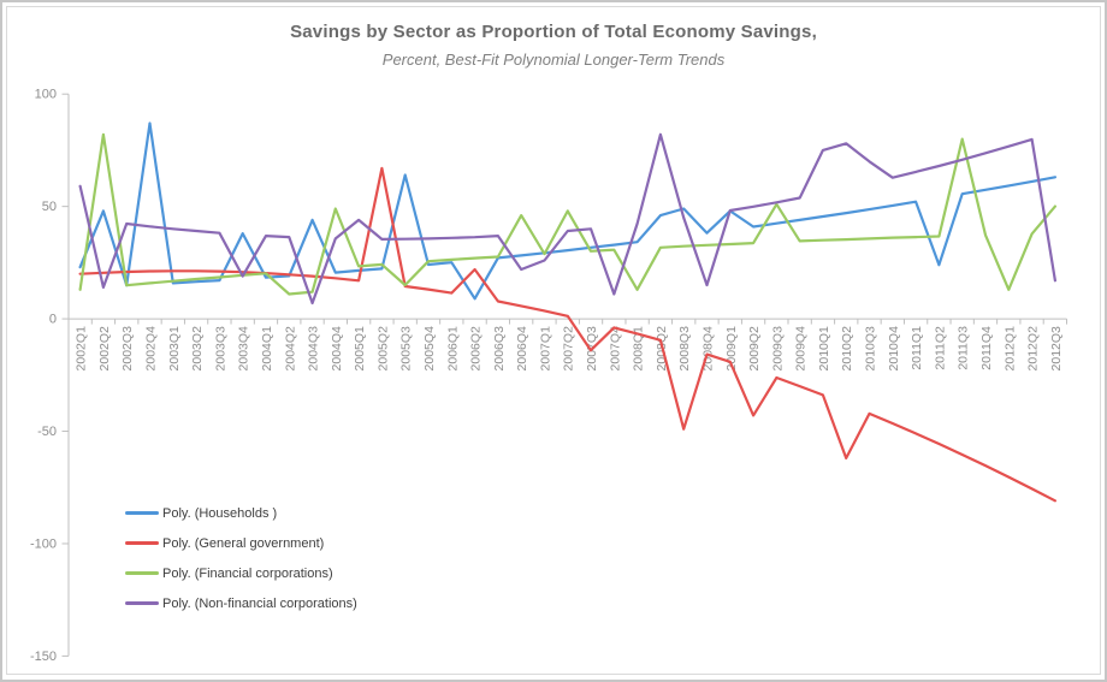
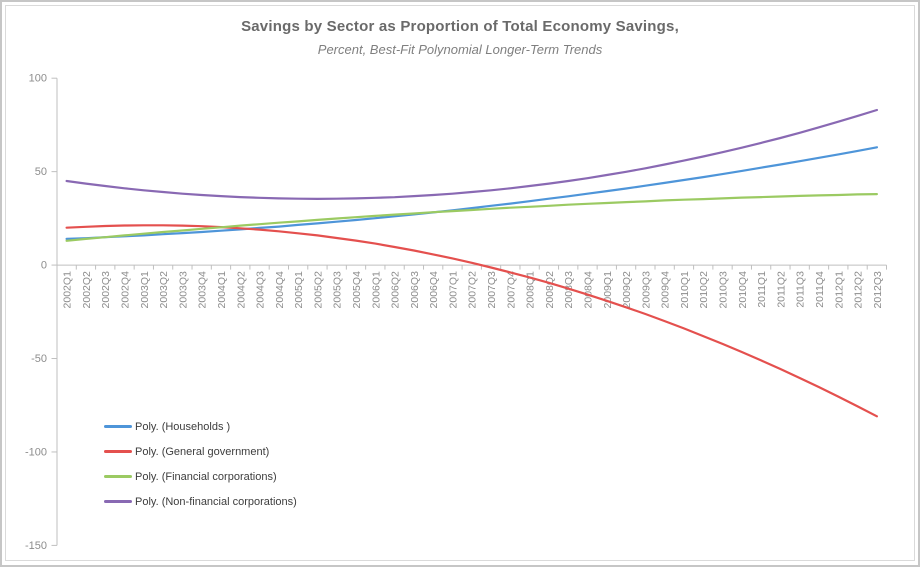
Poly. (Households )/2002Q1: 23 -> 14
Poly. (Non-financial corporations)/2002Q1: 59 -> 45
Poly. (Households )/2002Q2: 48 -> 14
Poly. (Financial corporations)/2002Q2: 82 -> 14
Poly. (Non-financial corporations)/2002Q2: 14 -> 44
Poly. (Households )/2002Q4: 87 -> 15
Poly. (Households )/2003Q4: 38 -> 18
Poly. (Non-financial corporations)/2003Q4: 19 -> 38
Poly. (Financial corporations)/2004Q2: 11 -> 21
Poly. (Households )/2004Q3: 44 -> 20
Poly. (Financial corporations)/2004Q3: 12 -> 22
Poly. (Non-financial corporations)/2004Q3: 7 -> 36
Poly. (Financial corporations)/2004Q4: 49 -> 23
Poly. (Non-financial corporations)/2005Q1: 44 -> 36
Poly. (General government)/2005Q2: 67 -> 16
Poly. (Households )/2005Q3: 64 -> 23
Poly. (Financial corporations)/2005Q3: 15 -> 25
Poly. (Households )/2006Q2: 9 -> 26
Poly. (General government)/2006Q2: 22 -> 10
Poly. (Financial corporations)/2006Q4: 46 -> 28
Poly. (Non-financial corporations)/2006Q4: 22 -> 38
Poly. (Non-financial corporations)/2007Q1: 26 -> 38
Poly. (Financial corporations)/2007Q2: 48 -> 30
Poly. (General government)/2007Q3: -14 -> -1
Poly. (Non-financial corporations)/2007Q4: 11 -> 41
Poly. (Financial corporations)/2008Q1: 13 -> 31
Poly. (Households )/2008Q2: 46 -> 36
Poly. (Non-financial corporations)/2008Q2: 82 -> 44
Poly. (Households )/2008Q3: 49 -> 37
Poly. (General government)/2008Q3: -49 -> -13
Poly. (Non-financial corporations)/2008Q4: 15 -> 46
Poly. (Households )/2009Q1: 48 -> 40
Poly. (General government)/2009Q2: -43 -> -23
Poly. (Financial corporations)/2009Q3: 51 -> 34
Poly. (Non-financial corporations)/2010Q1: 75 -> 56
Poly. (General government)/2010Q2: -62 -> -38
Poly. (Non-financial corporations)/2010Q2: 78 -> 58
Poly. (Non-financial corporations)/2010Q3: 70 -> 60
Poly. (Households )/2011Q2: 24 -> 54
Poly. (Financial corporations)/2011Q3: 80 -> 37
Poly. (Financial corporations)/2012Q1: 13 -> 38
Poly. (Financial corporations)/2012Q3: 50 -> 38
Poly. (Non-financial corporations)/2012Q3: 17 -> 83
